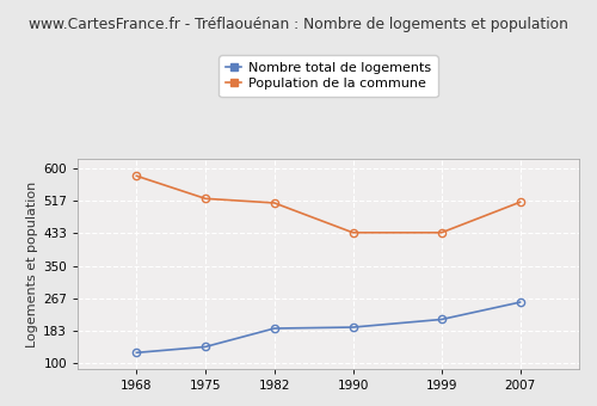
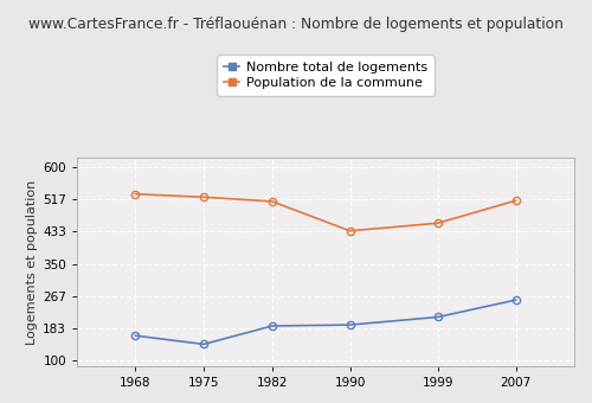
Nombre total de logements/1968: 128 -> 165
Population de la commune/1968: 580 -> 530
Population de la commune/1999: 435 -> 455
